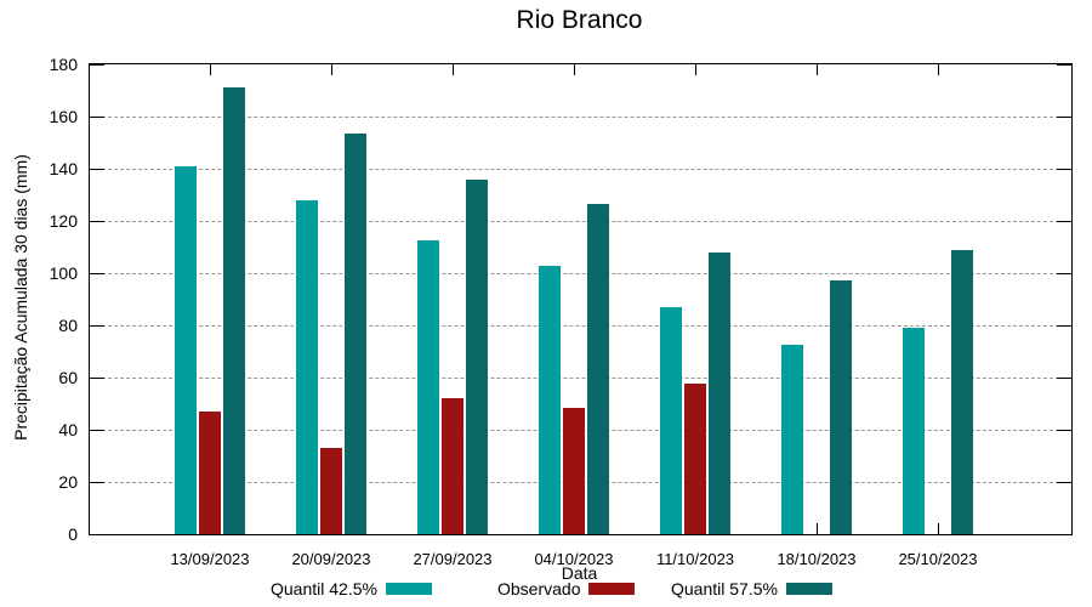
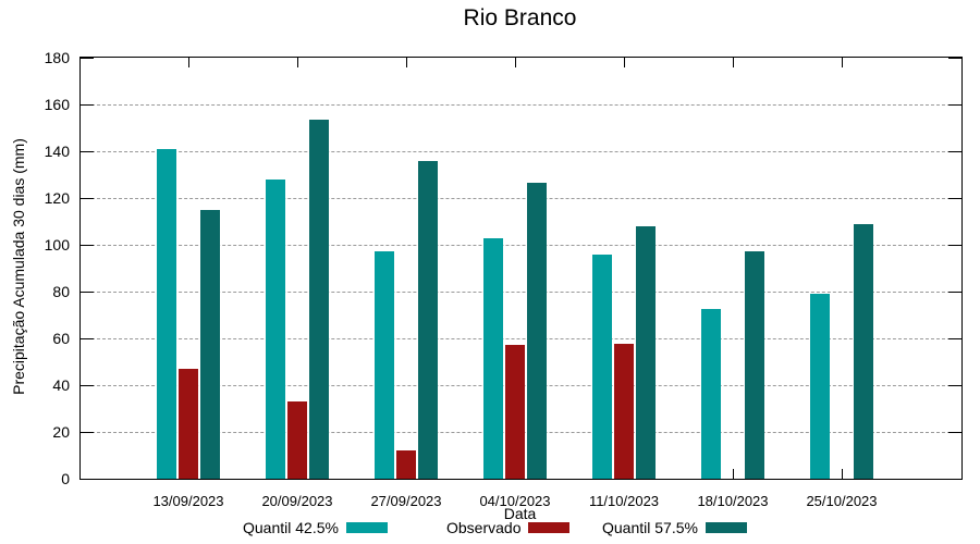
Quantil 57.5%/13/09/2023: 171 -> 115
Quantil 42.5%/27/09/2023: 112 -> 97
Observado/27/09/2023: 52 -> 12
Observado/04/10/2023: 48 -> 57
Quantil 42.5%/11/10/2023: 87 -> 96
